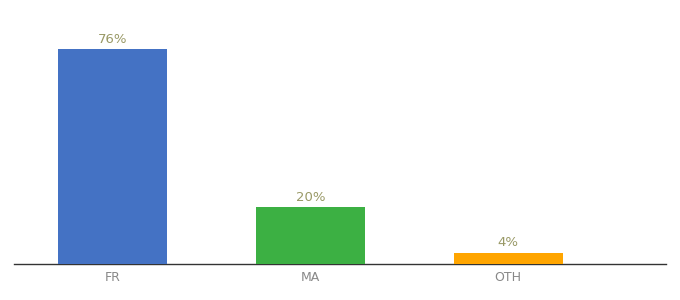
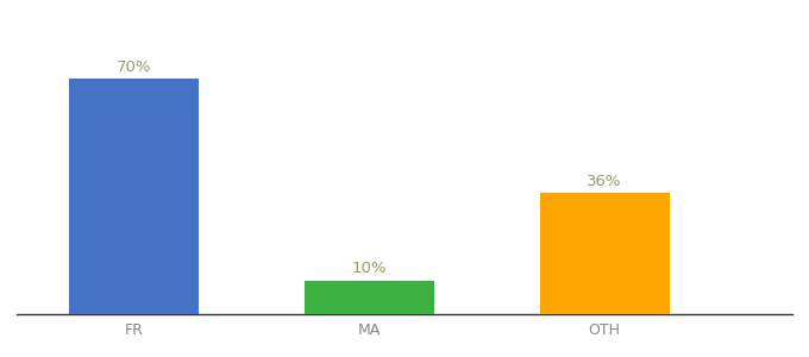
FR: 76% -> 70%
MA: 20% -> 10%
OTH: 4% -> 36%
